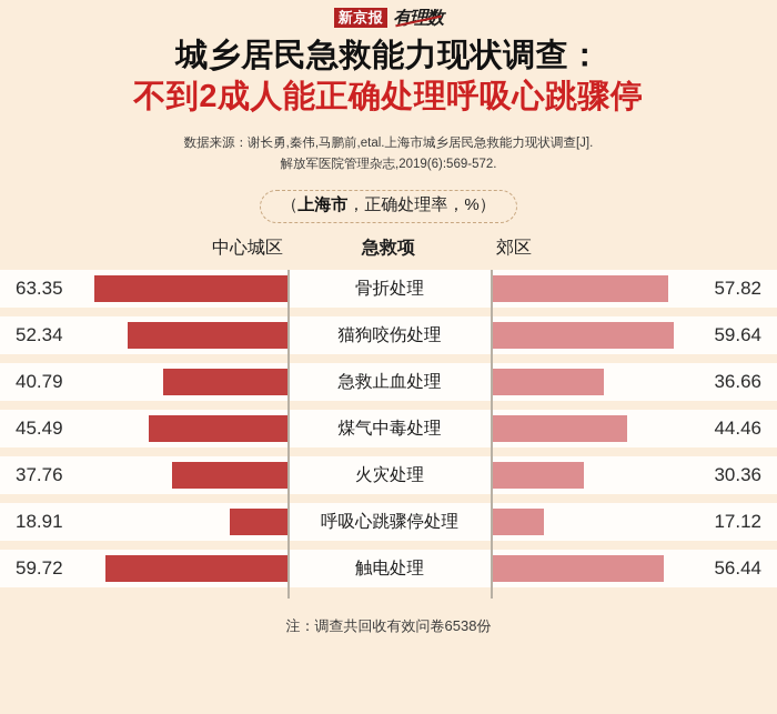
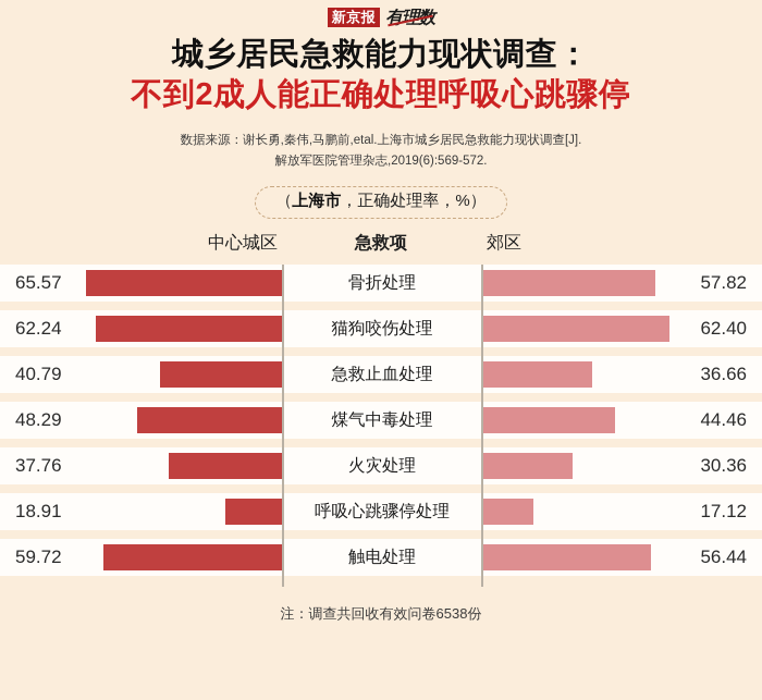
中心城区/骨折处理: 63.35 -> 65.57
中心城区/猫狗咬伤处理: 52.34 -> 62.24
郊区/猫狗咬伤处理: 59.64 -> 62.40
中心城区/煤气中毒处理: 45.49 -> 48.29
